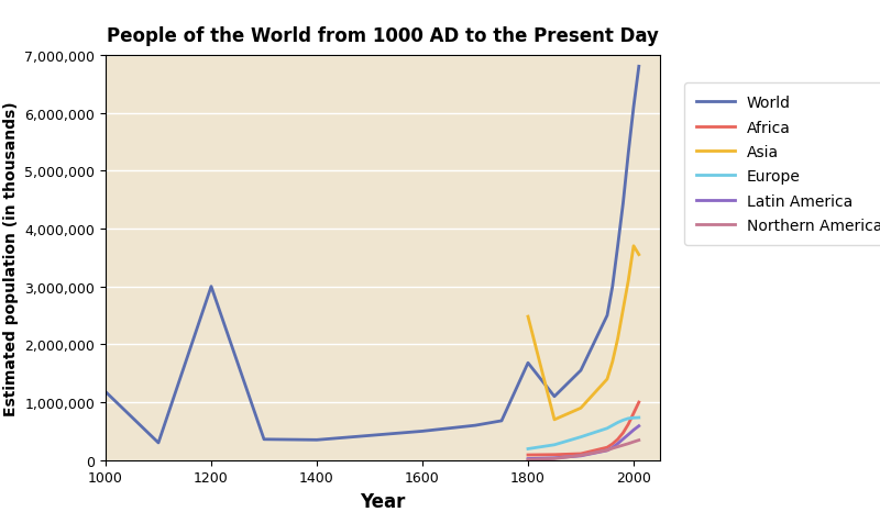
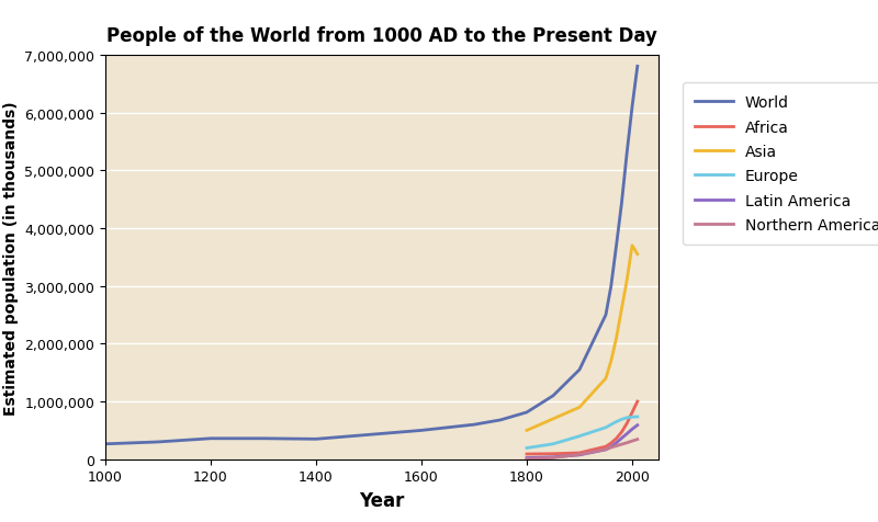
World/1000: 1,180,000 -> 260,000
World/1200: 3,000,000 -> 360,000
World/1800: 1,680,000 -> 810,000
Asia/1800: 2,480,000 -> 500,000
